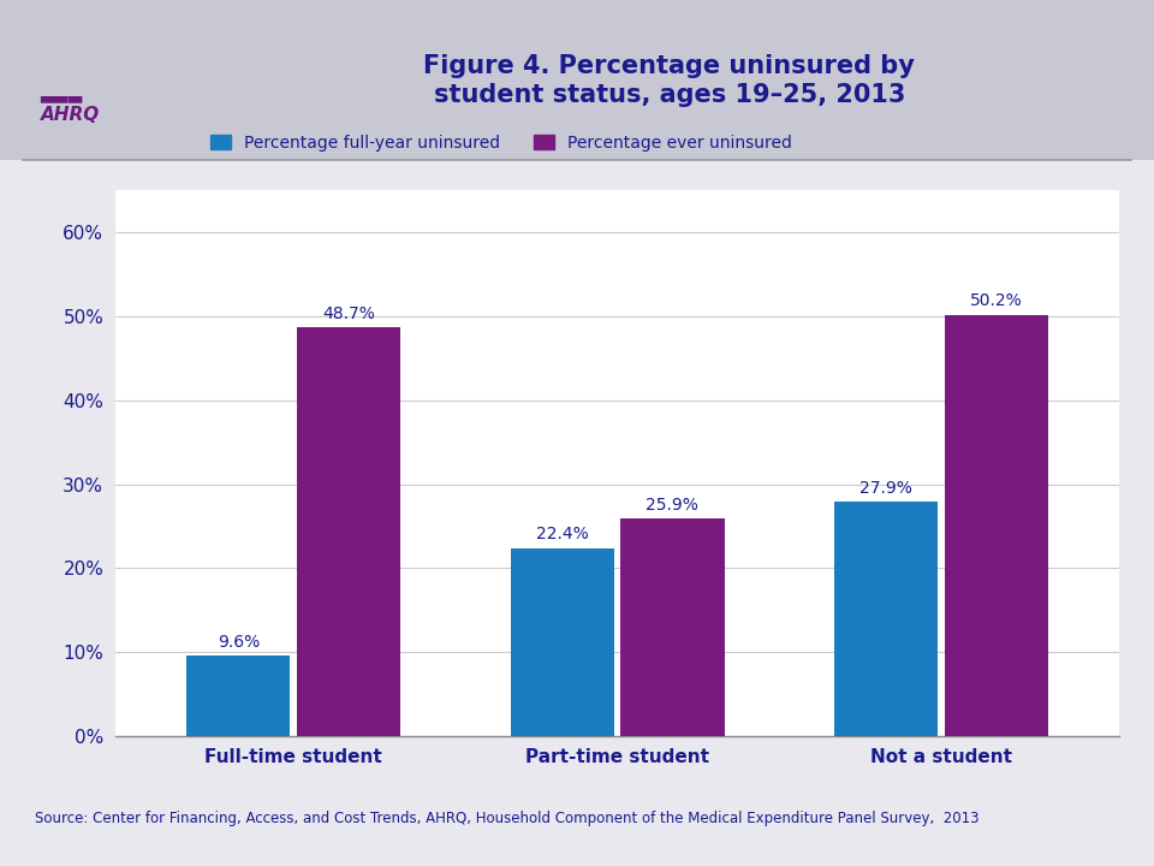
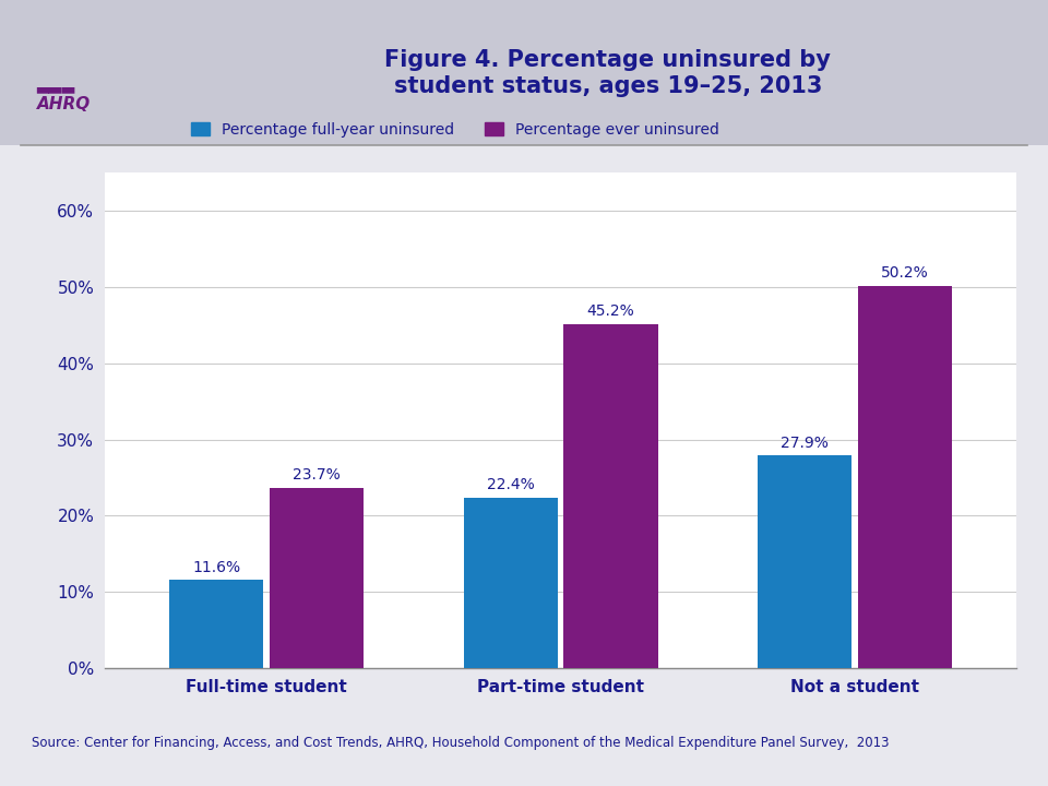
Percentage full-year uninsured/Full-time student: 9.6% -> 11.6%
Percentage ever uninsured/Full-time student: 48.7% -> 23.7%
Percentage ever uninsured/Part-time student: 25.9% -> 45.2%
